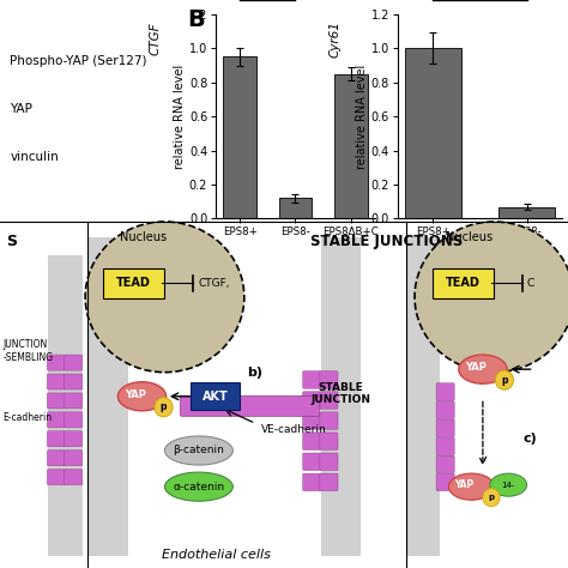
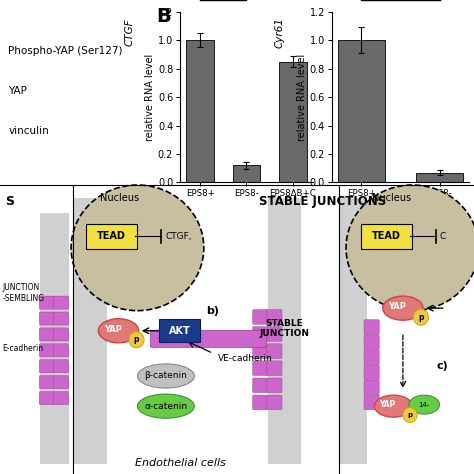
EPS8+: 0.95 -> 1.00
